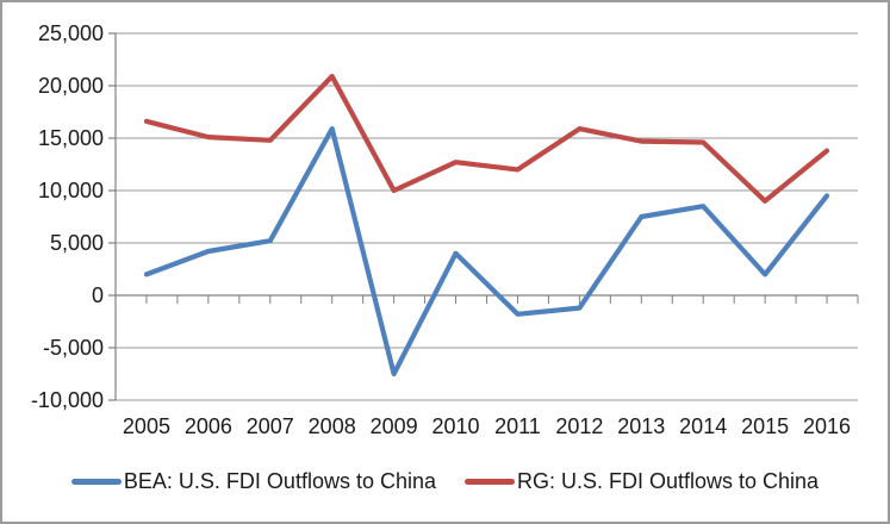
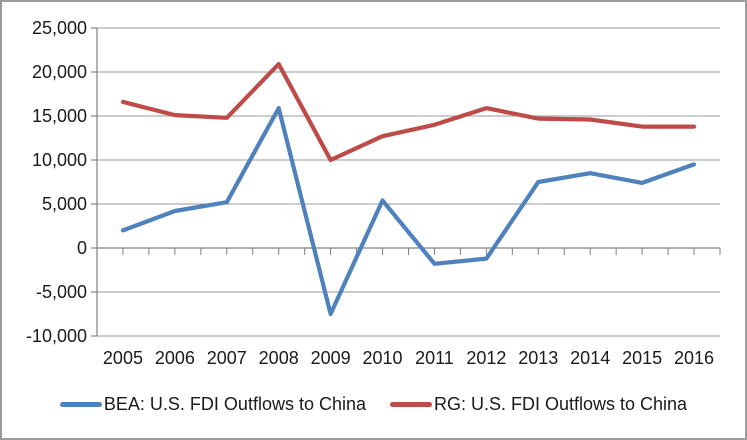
BEA: U.S. FDI Outflows to China/2010: 4000 -> 5000
RG: U.S. FDI Outflows to China/2011: 12000 -> 14000
BEA: U.S. FDI Outflows to China/2015: 2000 -> 7000
RG: U.S. FDI Outflows to China/2015: 9000 -> 14000
